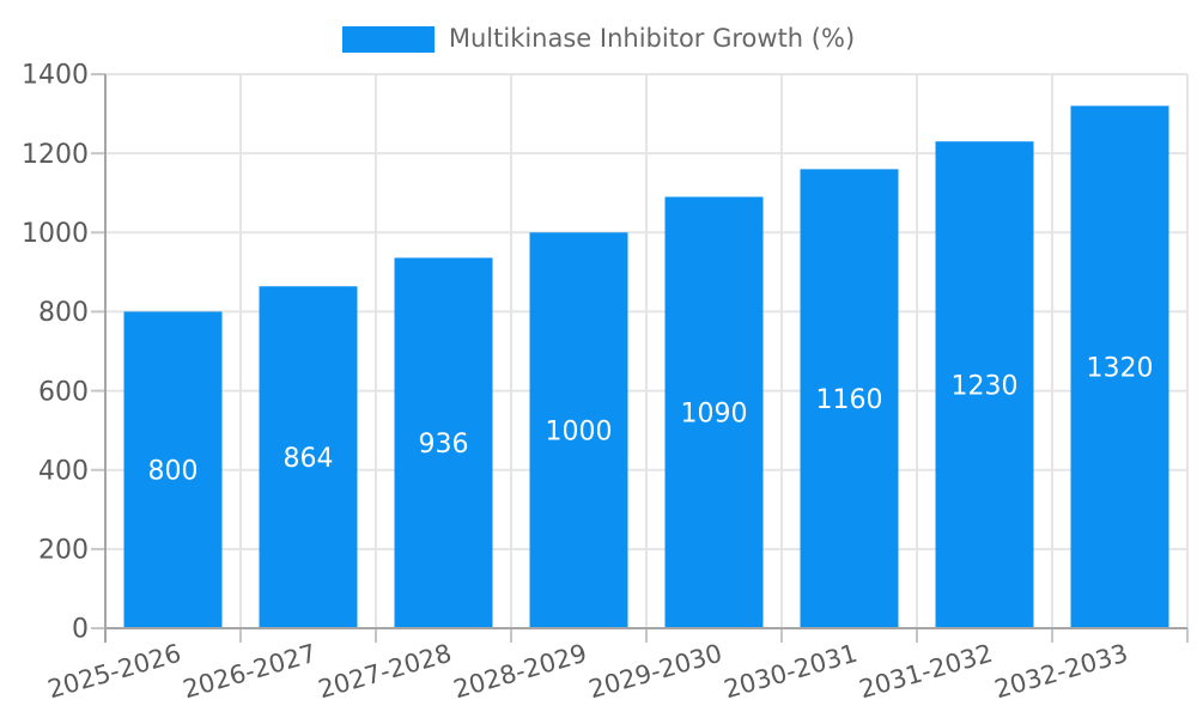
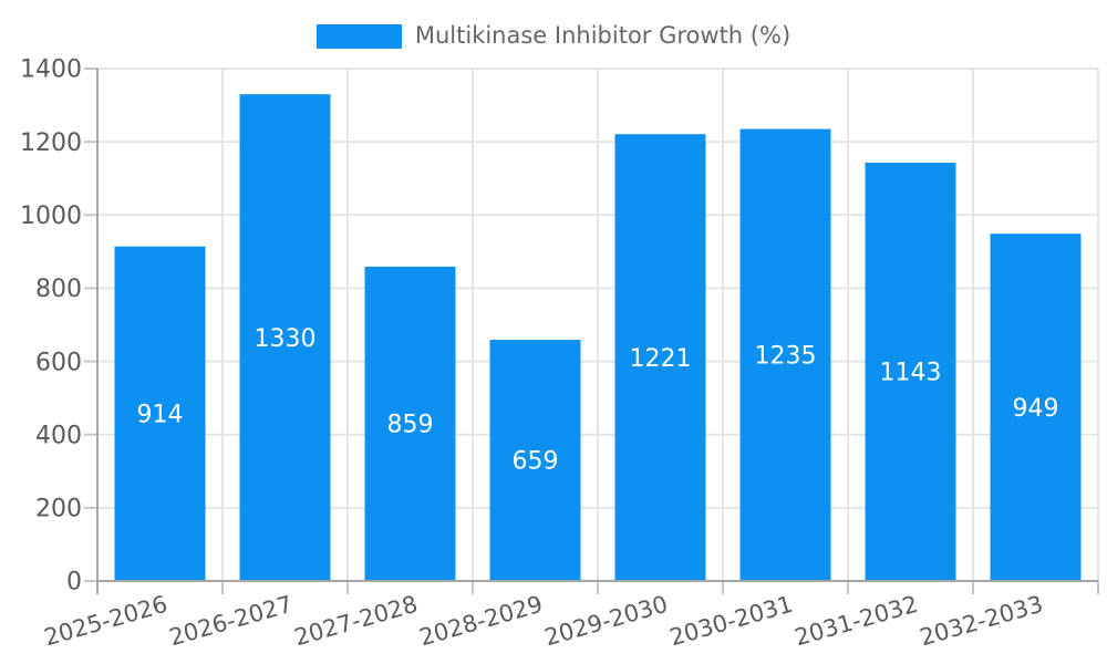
2025-2026: 800 -> 914
2026-2027: 864 -> 1330
2027-2028: 936 -> 859
2028-2029: 1000 -> 659
2029-2030: 1090 -> 1221
2030-2031: 1160 -> 1235
2031-2032: 1230 -> 1143
2032-2033: 1320 -> 949
